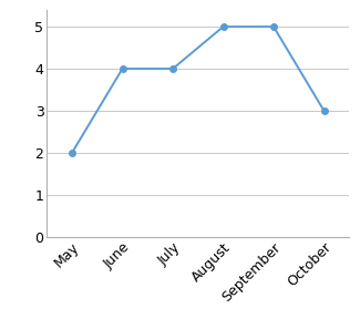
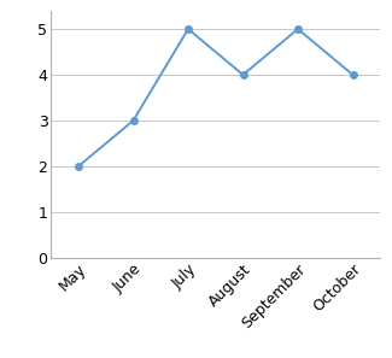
June: 4 -> 3
July: 4 -> 5
August: 5 -> 4
October: 3 -> 4
